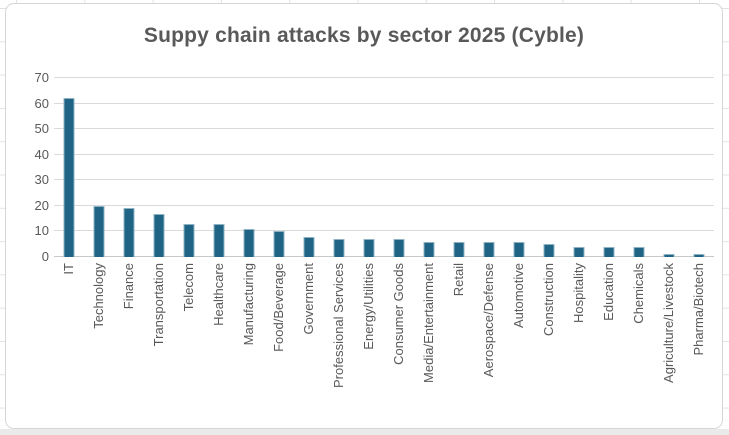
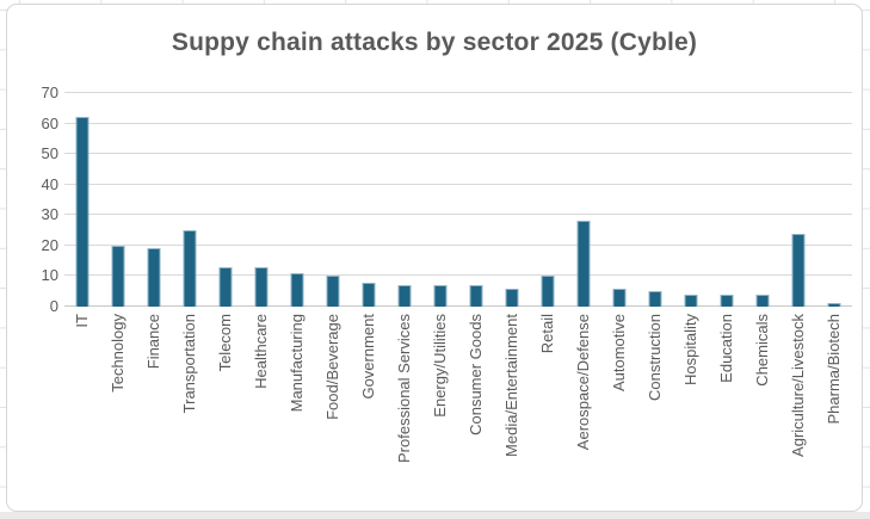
Transportation: 17 -> 25
Retail: 6 -> 10
Aerospace/Defense: 6 -> 28
Agriculture/Livestock: 1 -> 24
